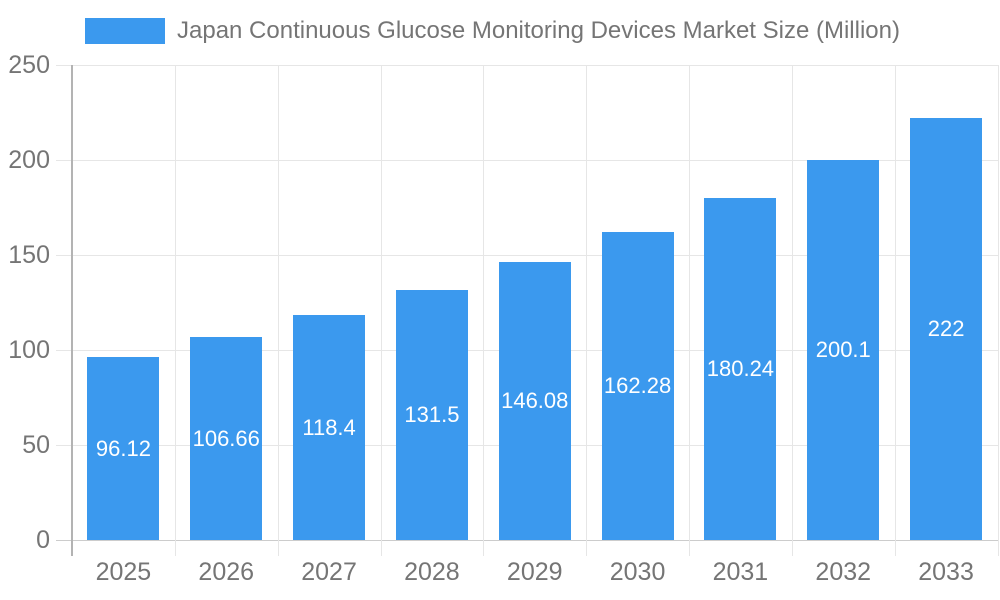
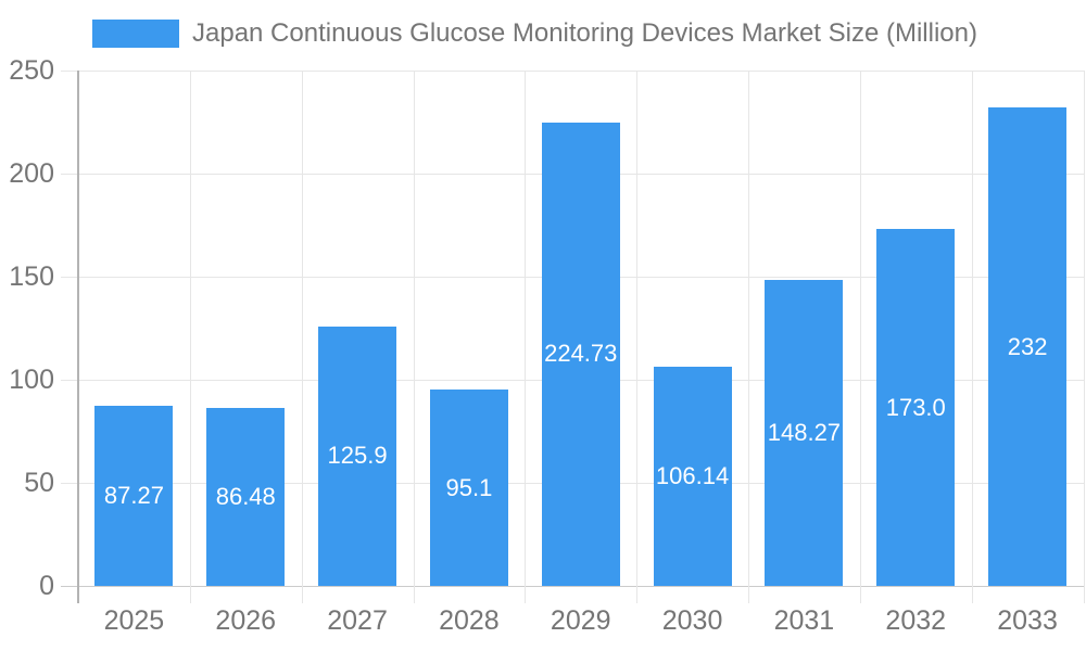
2025: 96.12 -> 87.27
2026: 106.66 -> 86.48
2027: 118.4 -> 125.9
2028: 131.5 -> 95.1
2029: 146.08 -> 224.73
2030: 162.28 -> 106.14
2031: 180.24 -> 148.27
2032: 200.1 -> 173.0
2033: 222 -> 232
